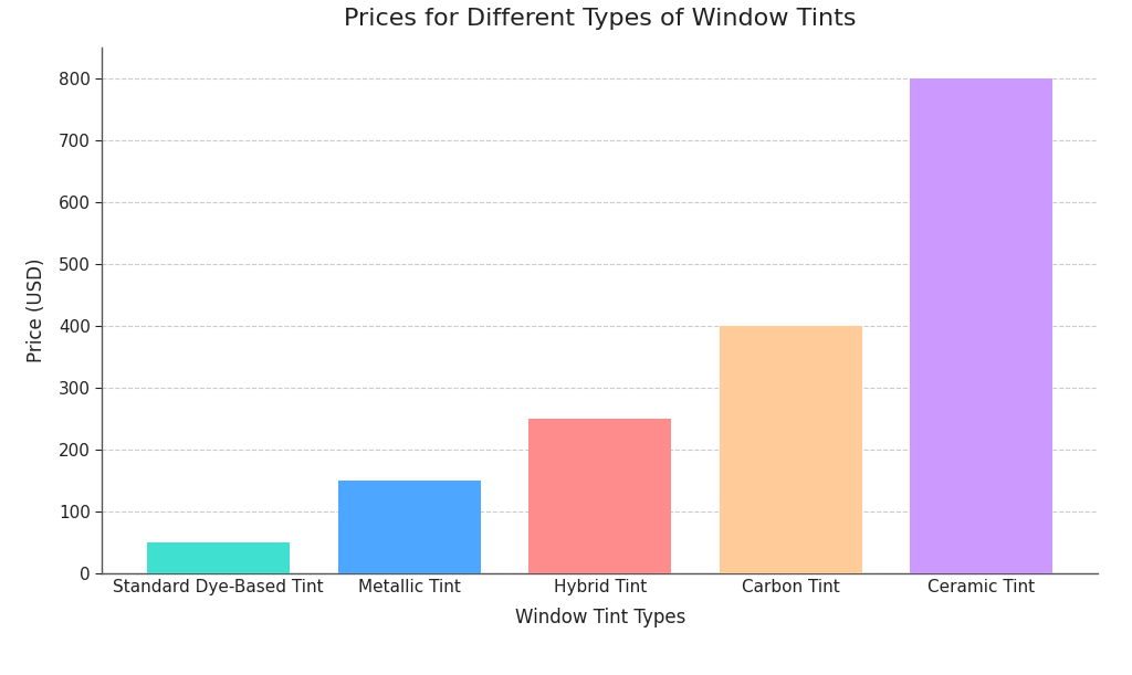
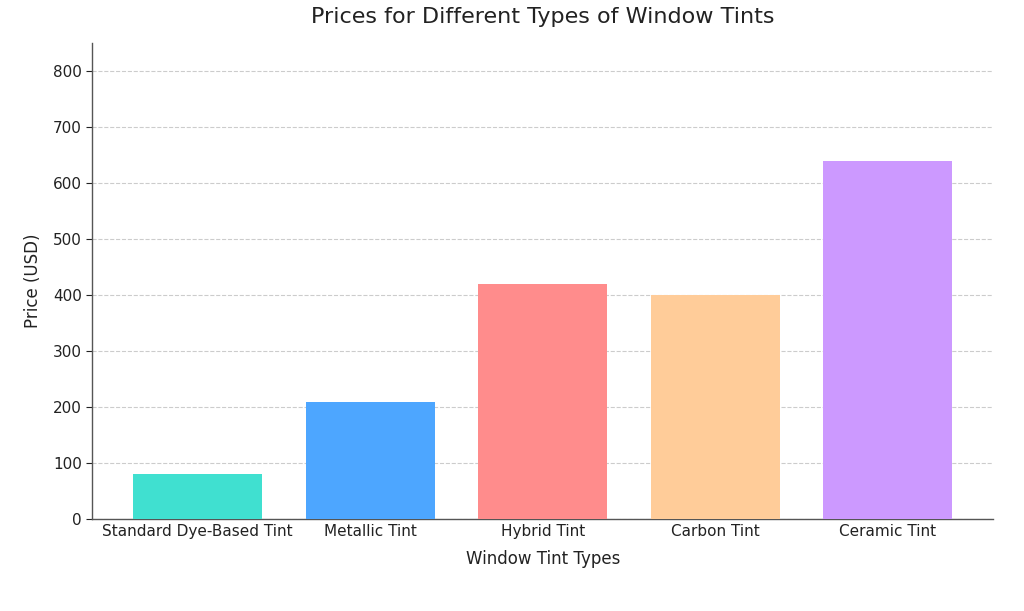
Standard Dye-Based Tint: 50 -> 80
Metallic Tint: 150 -> 210
Hybrid Tint: 250 -> 420
Ceramic Tint: 800 -> 640
